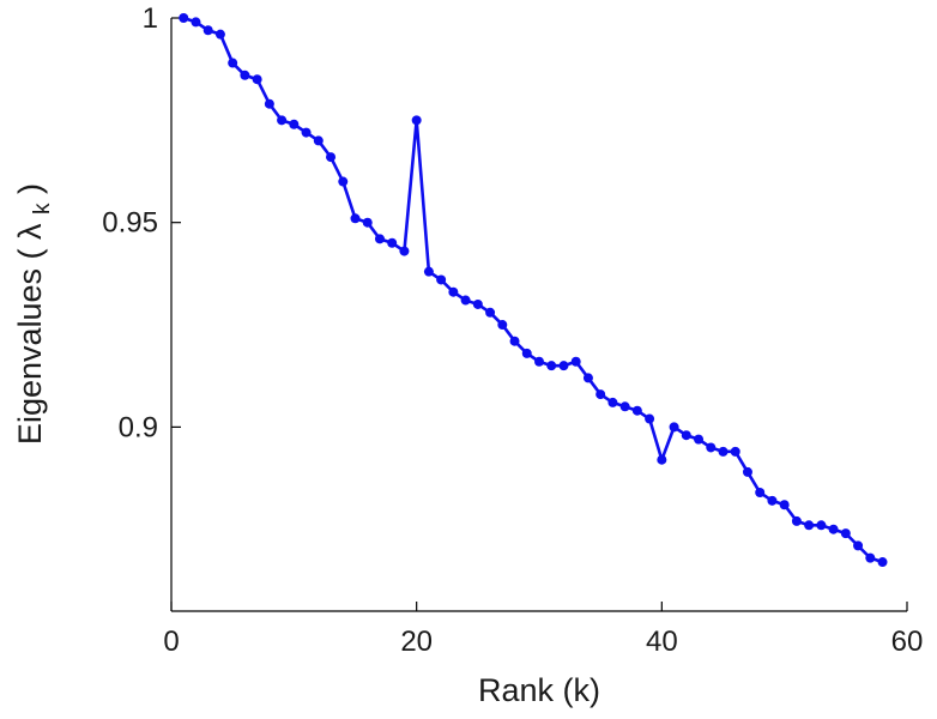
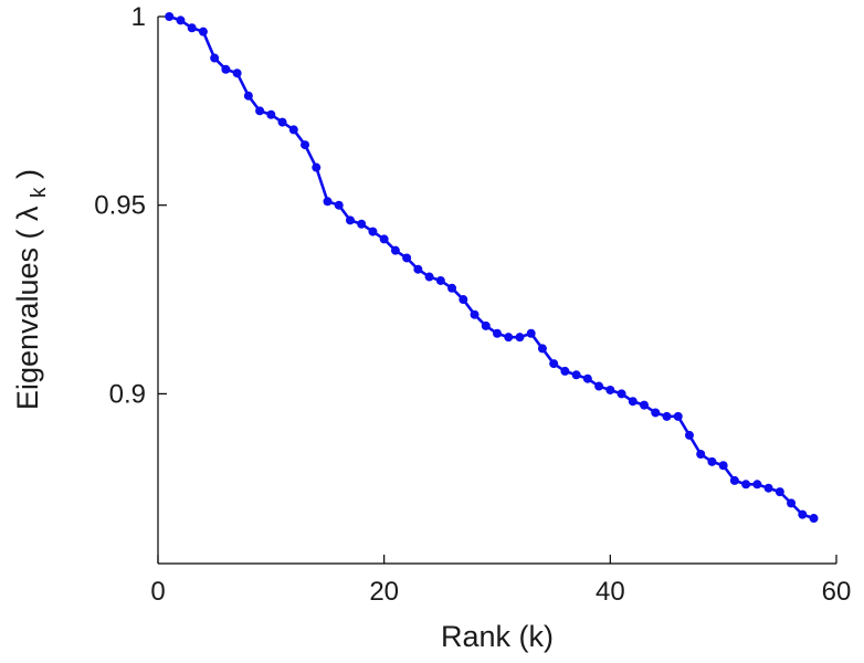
20: 0.975 -> 0.941
40: 0.892 -> 0.901
